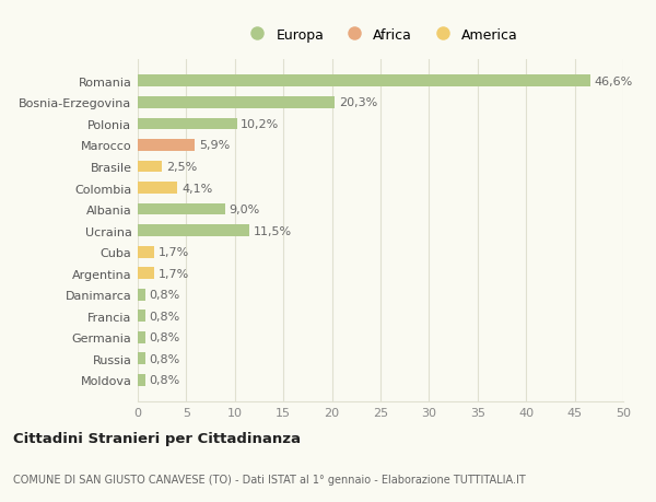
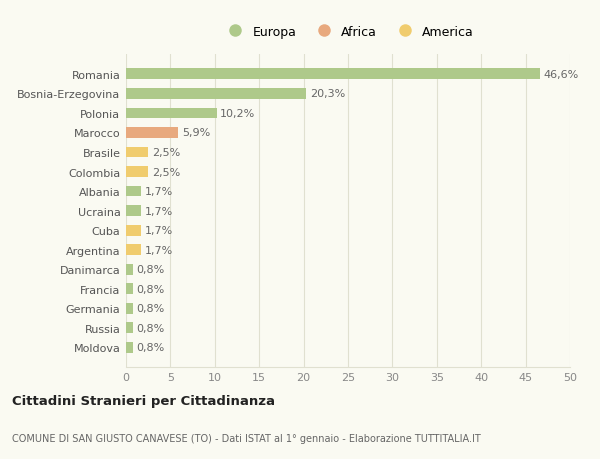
Colombia: 4,1% -> 2,5%
Albania: 9,0% -> 1,7%
Ucraina: 11,5% -> 1,7%
